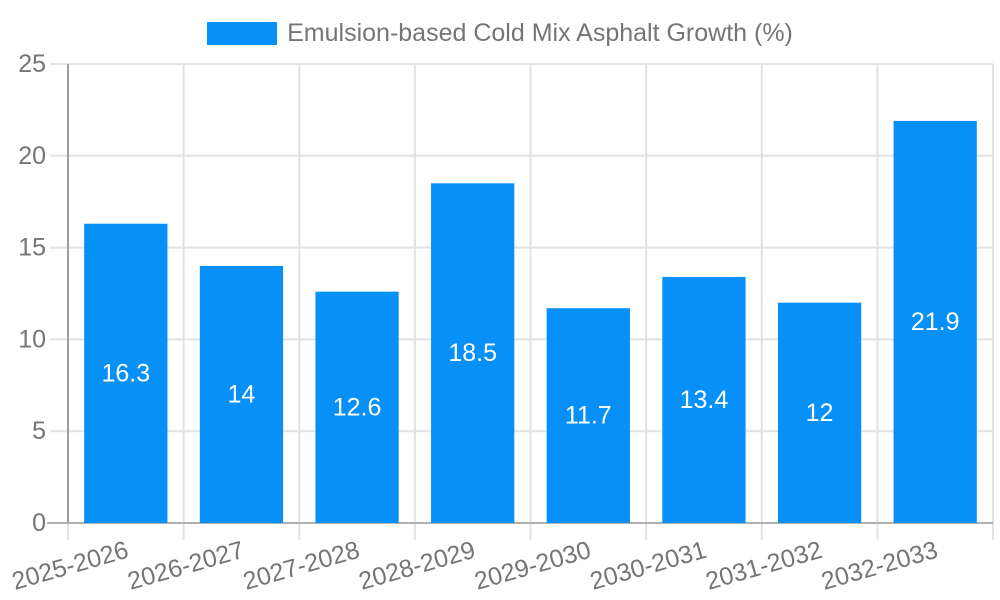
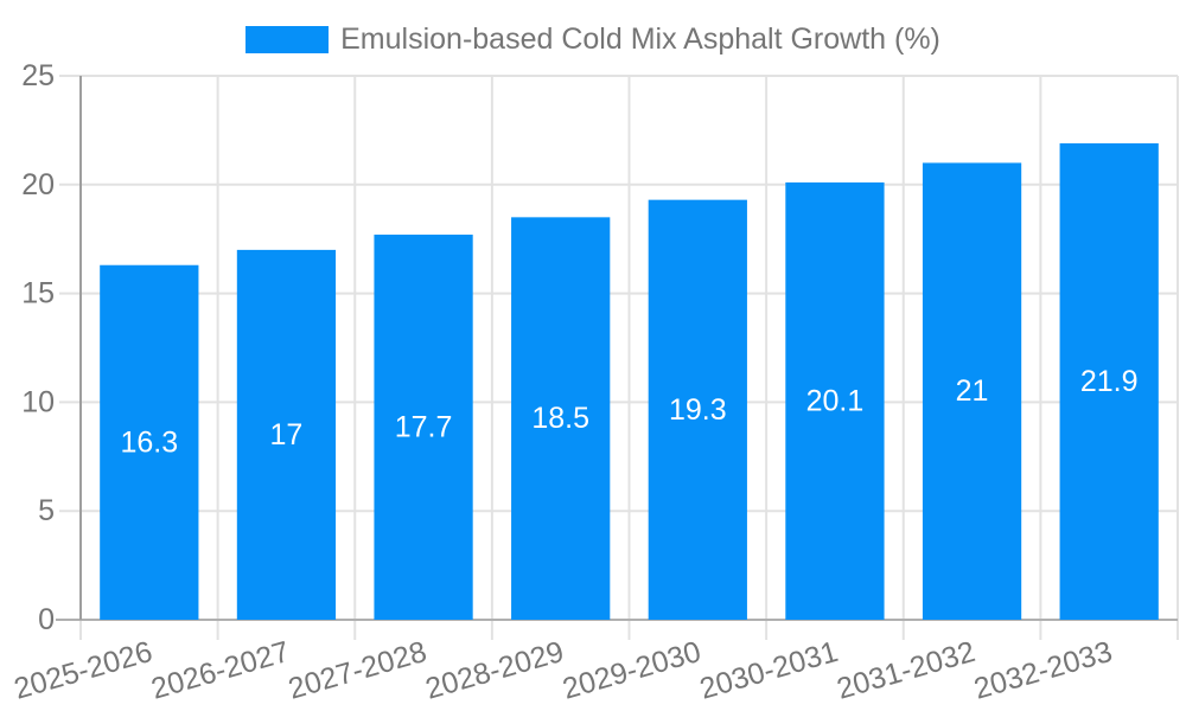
2026-2027: 14 -> 17
2027-2028: 12.6 -> 17.7
2029-2030: 11.7 -> 19.3
2030-2031: 13.4 -> 20.1
2031-2032: 12 -> 21
